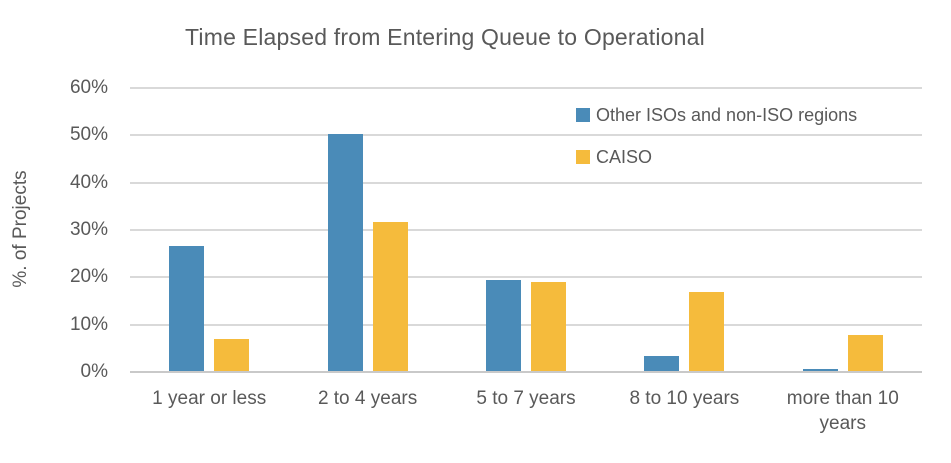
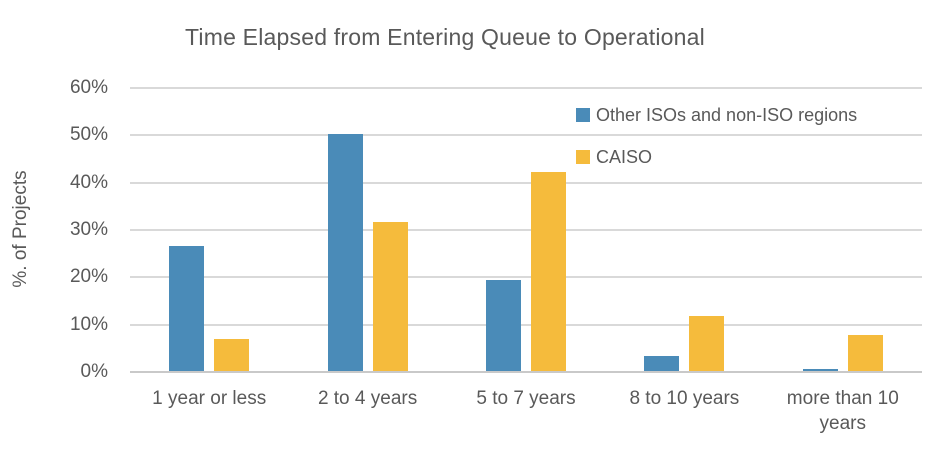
CAISO/5 to 7 years: 19% -> 42%
CAISO/8 to 10 years: 17% -> 12%
